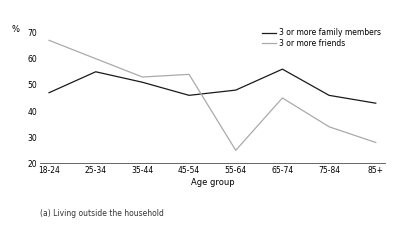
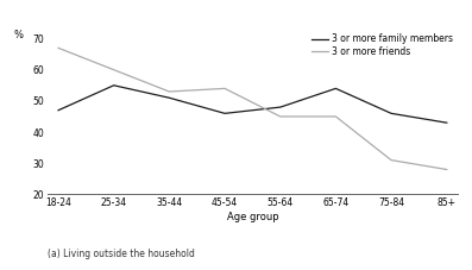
3 or more friends/55-64: 25 -> 45
3 or more family members/65-74: 56 -> 54
3 or more friends/75-84: 34 -> 31
